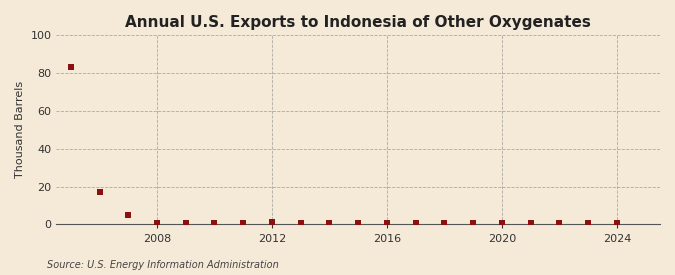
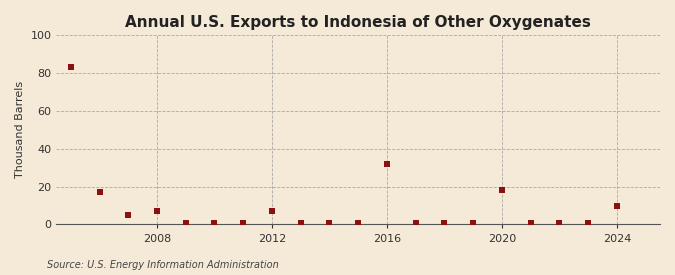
2008: 1 -> 7
2012: 1 -> 7
2016: 1 -> 32
2020: 1 -> 18
2024: 1 -> 10
